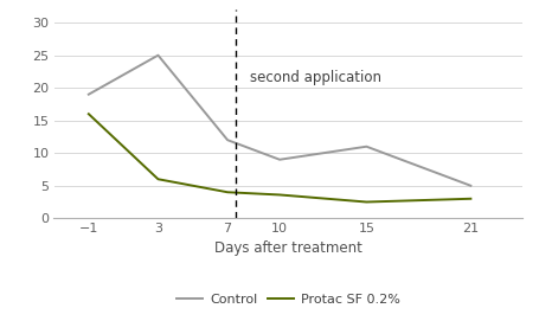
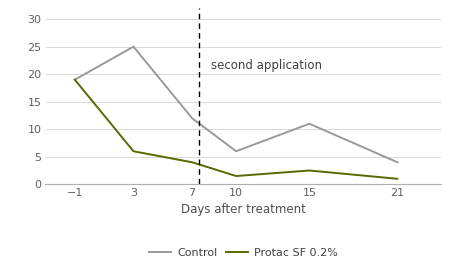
Protac SF 0.2%/−1: 16.0 -> 19.0
Control/10: 9 -> 6
Protac SF 0.2%/10: 3.6 -> 1.5
Control/21: 5 -> 4
Protac SF 0.2%/21: 3.0 -> 1.0
